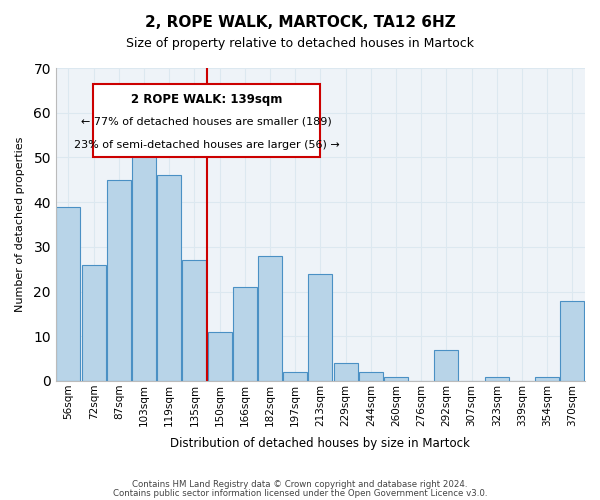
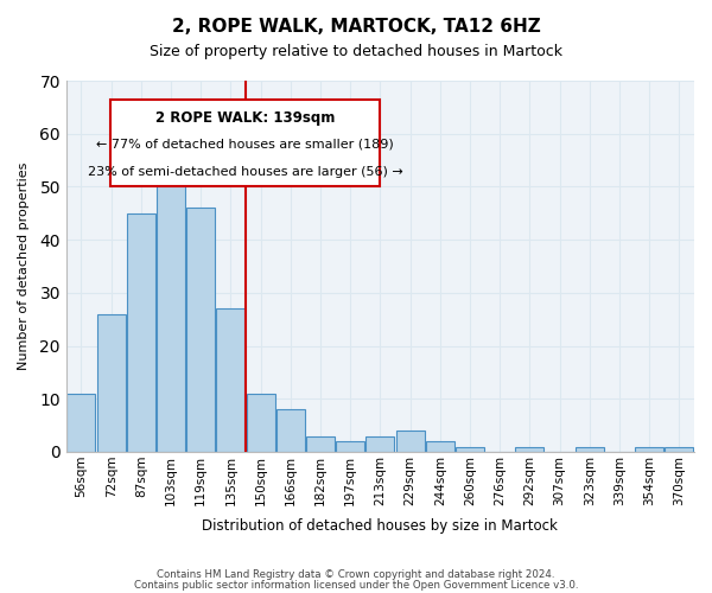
56sqm: 39 -> 11
166sqm: 21 -> 8
182sqm: 28 -> 3
213sqm: 24 -> 3
292sqm: 7 -> 1
370sqm: 18 -> 1
